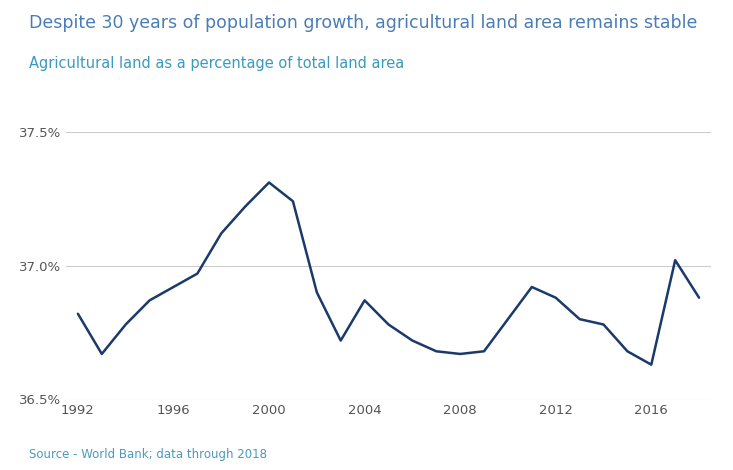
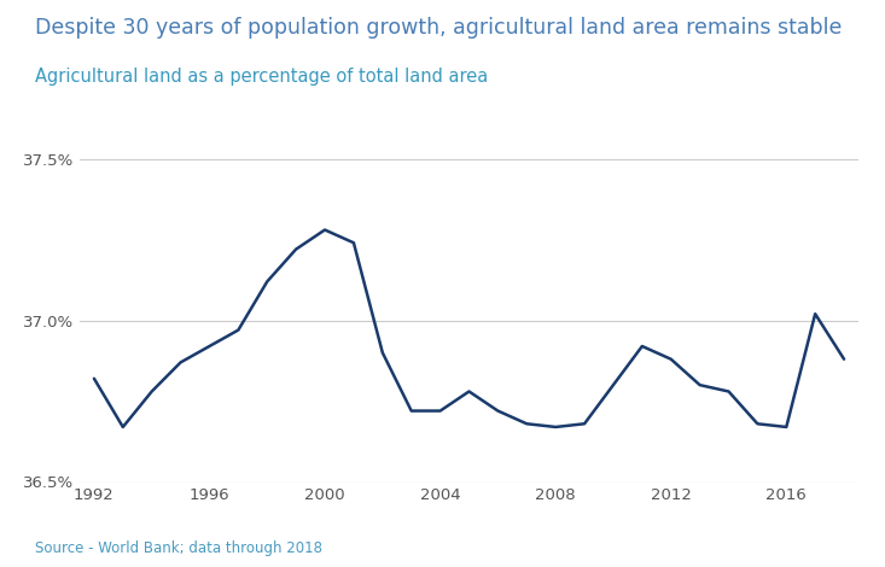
2000: 37.31% -> 37.28%
2004: 36.87% -> 36.72%
2016: 36.63% -> 36.67%
